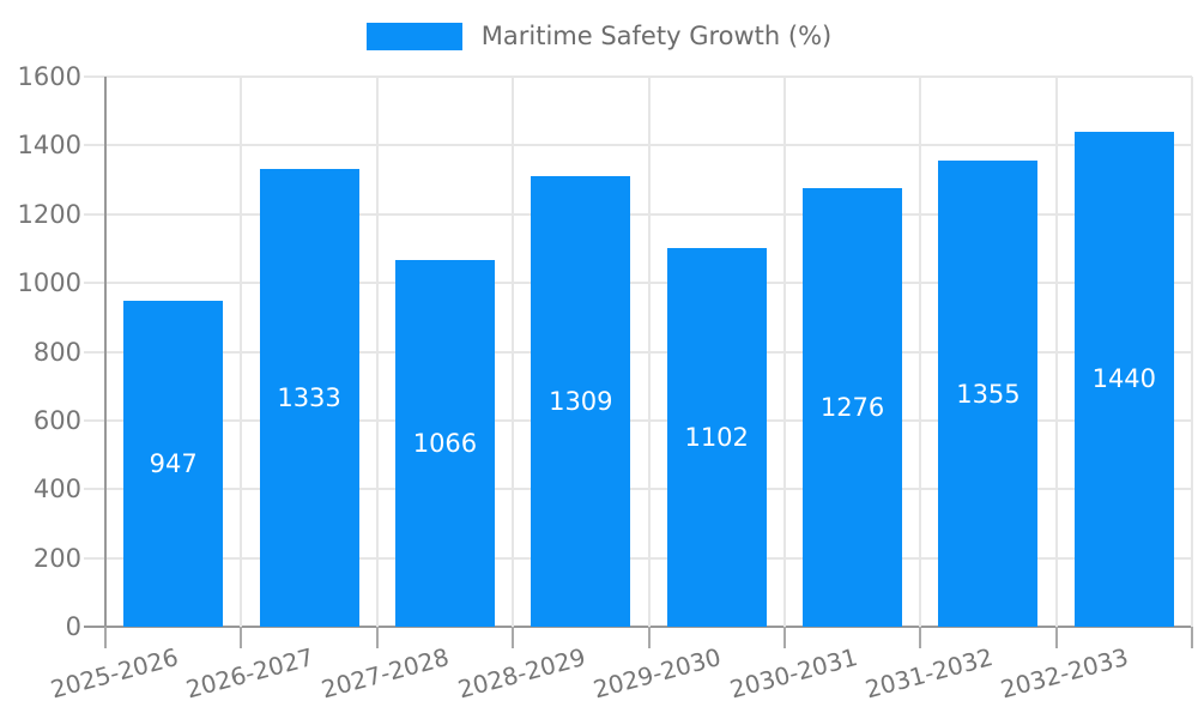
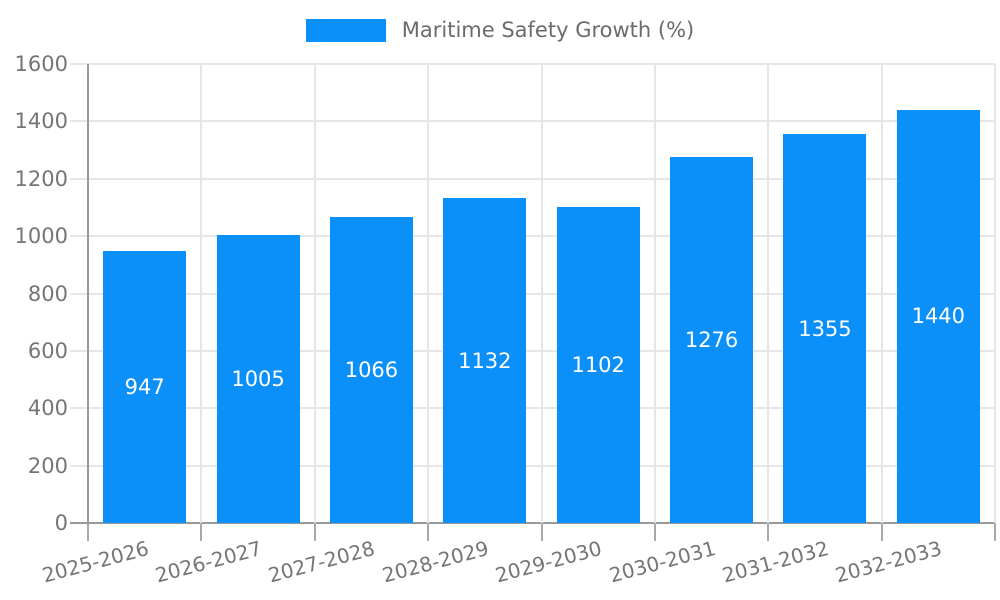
2026-2027: 1333 -> 1005
2028-2029: 1309 -> 1132
